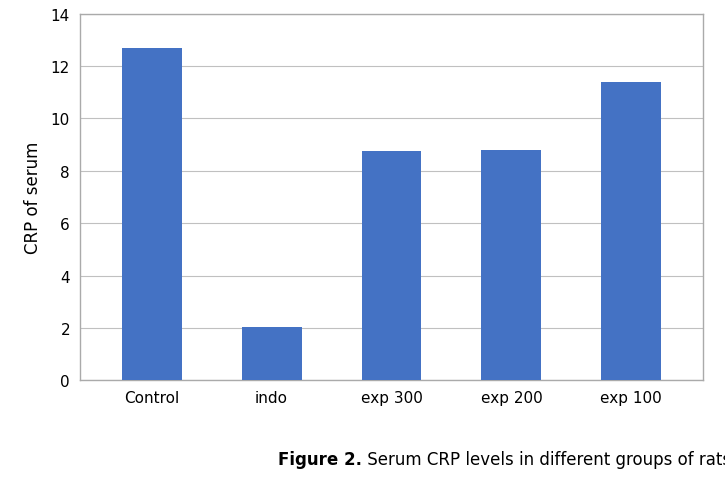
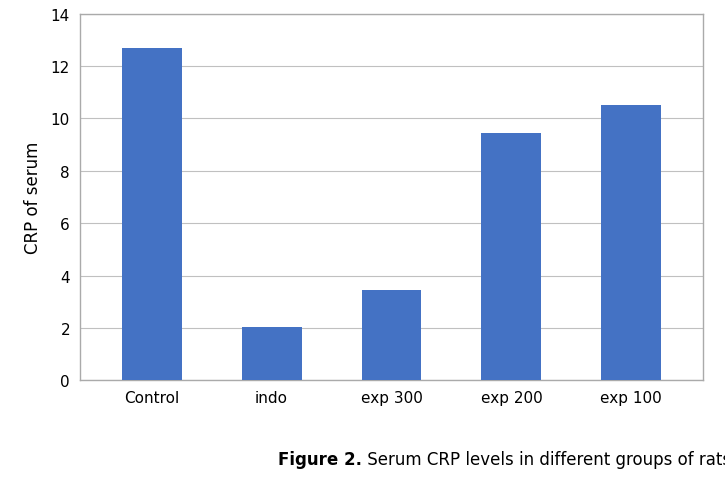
exp 300: 8.75 -> 3.45
exp 200: 8.80 -> 9.45
exp 100: 11.40 -> 10.50
